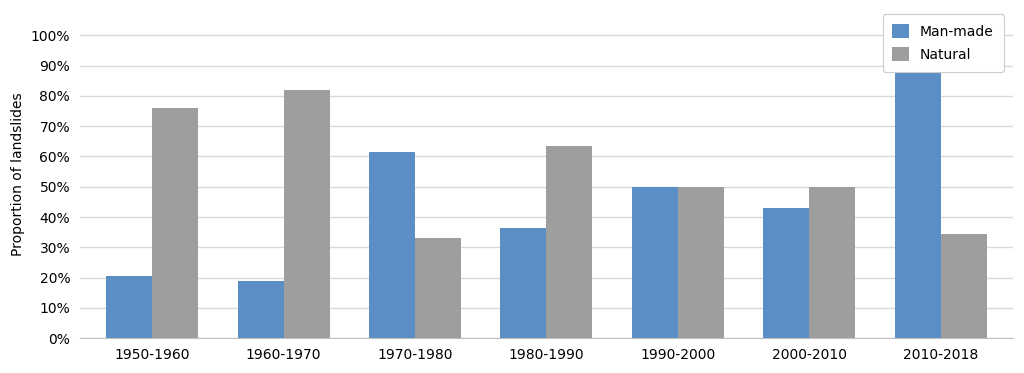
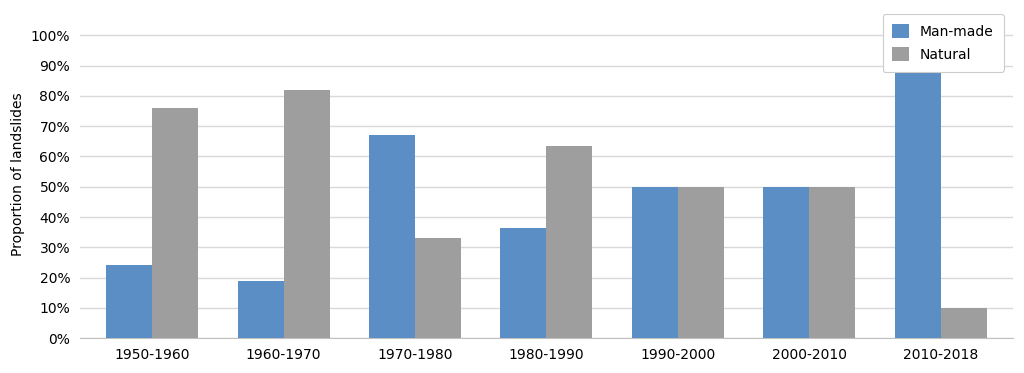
Man-made/1950-1960: 20.5% -> 24.0%
Man-made/1970-1980: 61.5% -> 67.0%
Man-made/2000-2010: 43.0% -> 50.0%
Natural/2010-2018: 34.5% -> 10.0%
